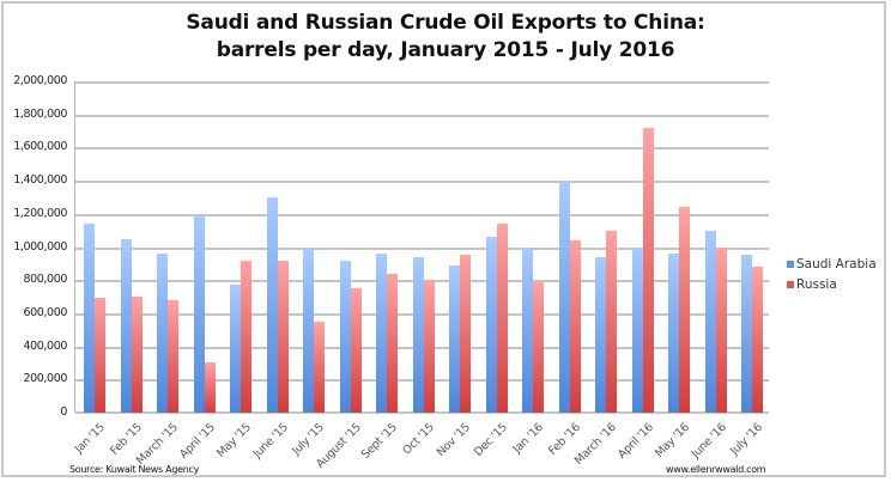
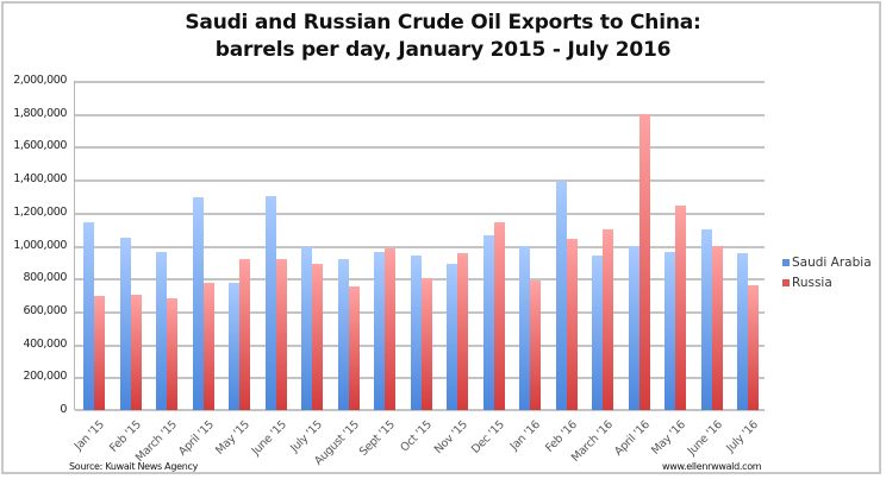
Saudi Arabia/April '15: 1190000 -> 1290000
Russia/April '15: 300000 -> 770000
Russia/July '15: 550000 -> 890000
Russia/Sept '15: 840000 -> 980000
Russia/April '16: 1720000 -> 1800000
Russia/July '16: 880000 -> 760000
